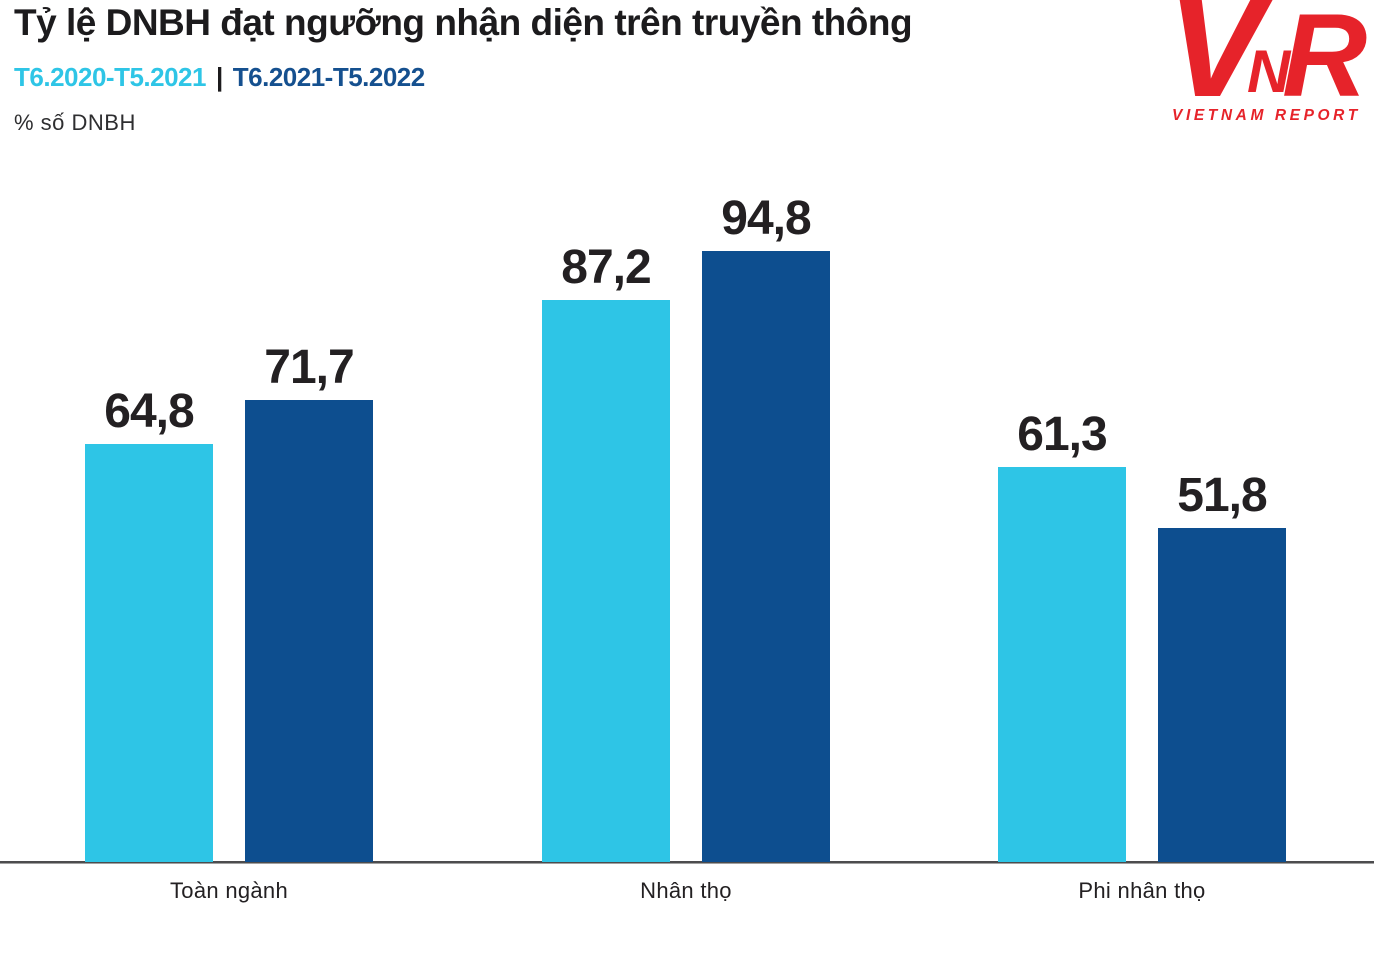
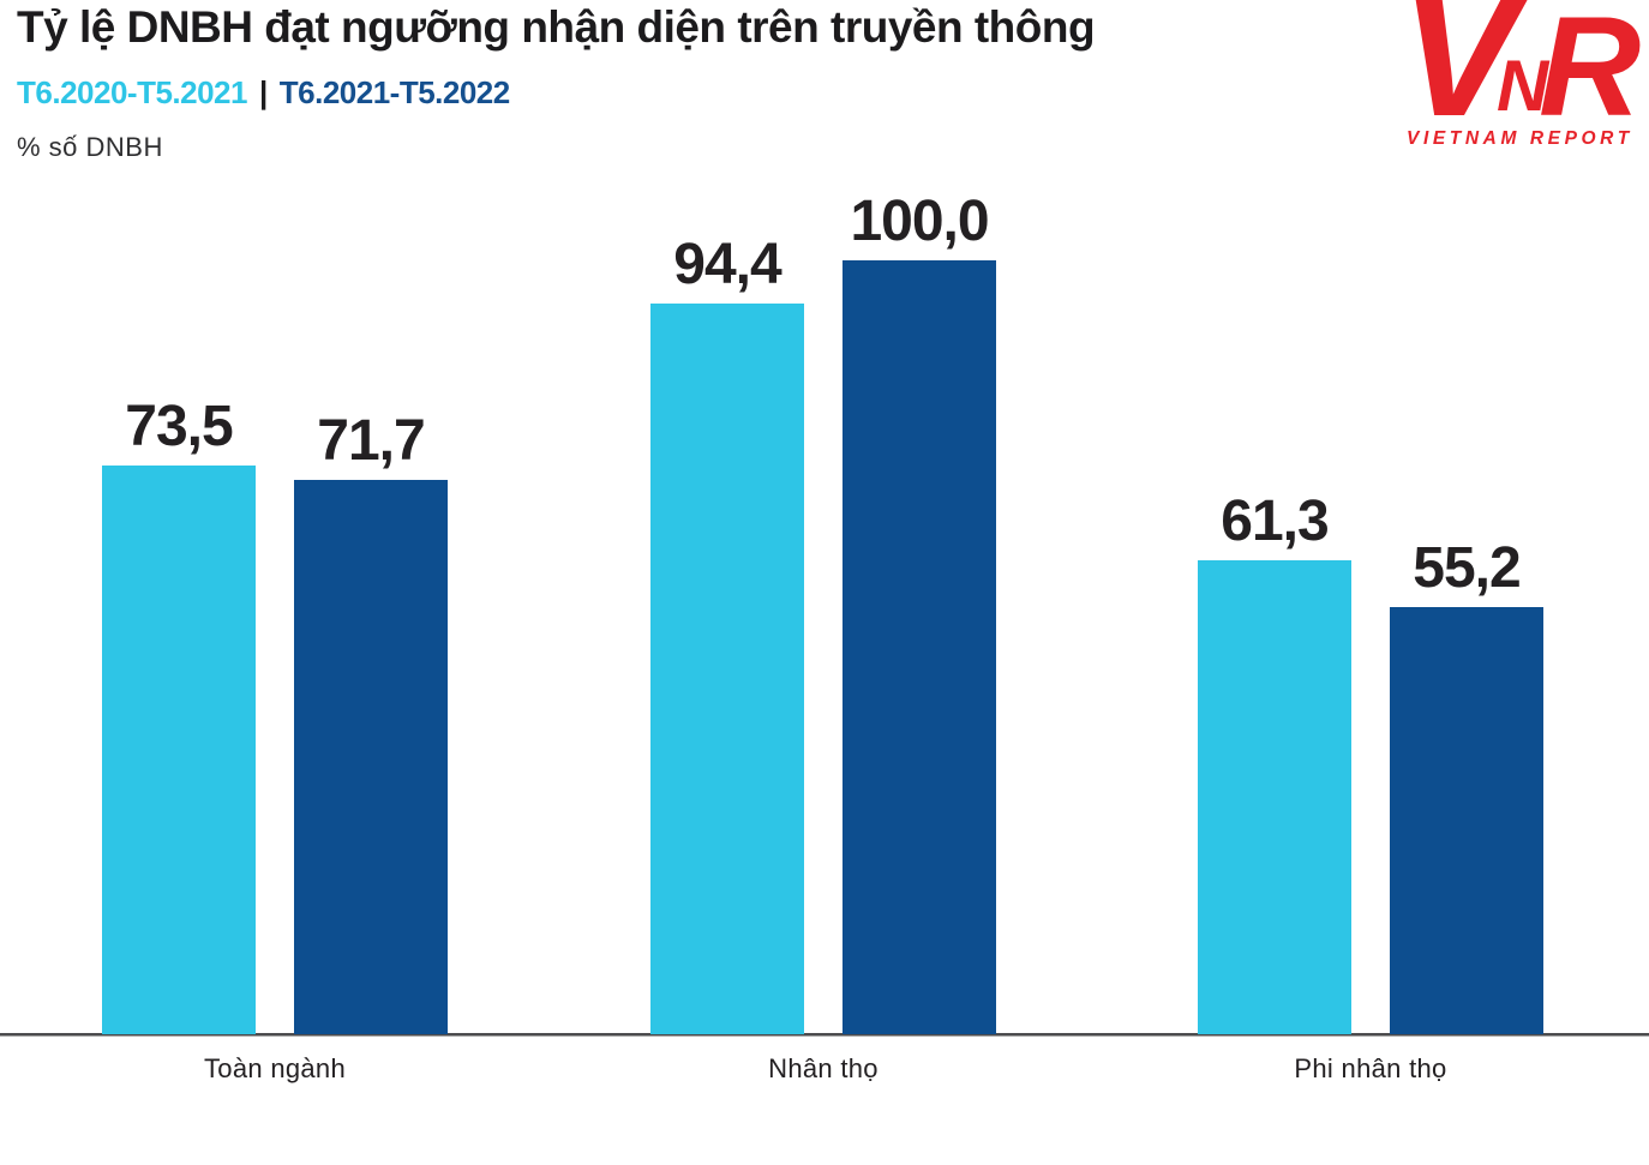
T6.2020-T5.2021/Toàn ngành: 64,8 -> 73,5
T6.2020-T5.2021/Nhân thọ: 87,2 -> 94,4
T6.2021-T5.2022/Nhân thọ: 94,8 -> 100,0
T6.2021-T5.2022/Phi nhân thọ: 51,8 -> 55,2
